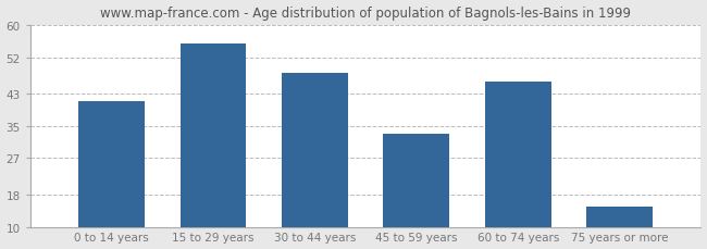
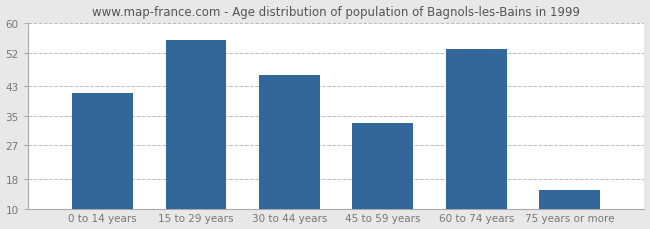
30 to 44 years: 48.0 -> 46.0
60 to 74 years: 46.0 -> 53.0
